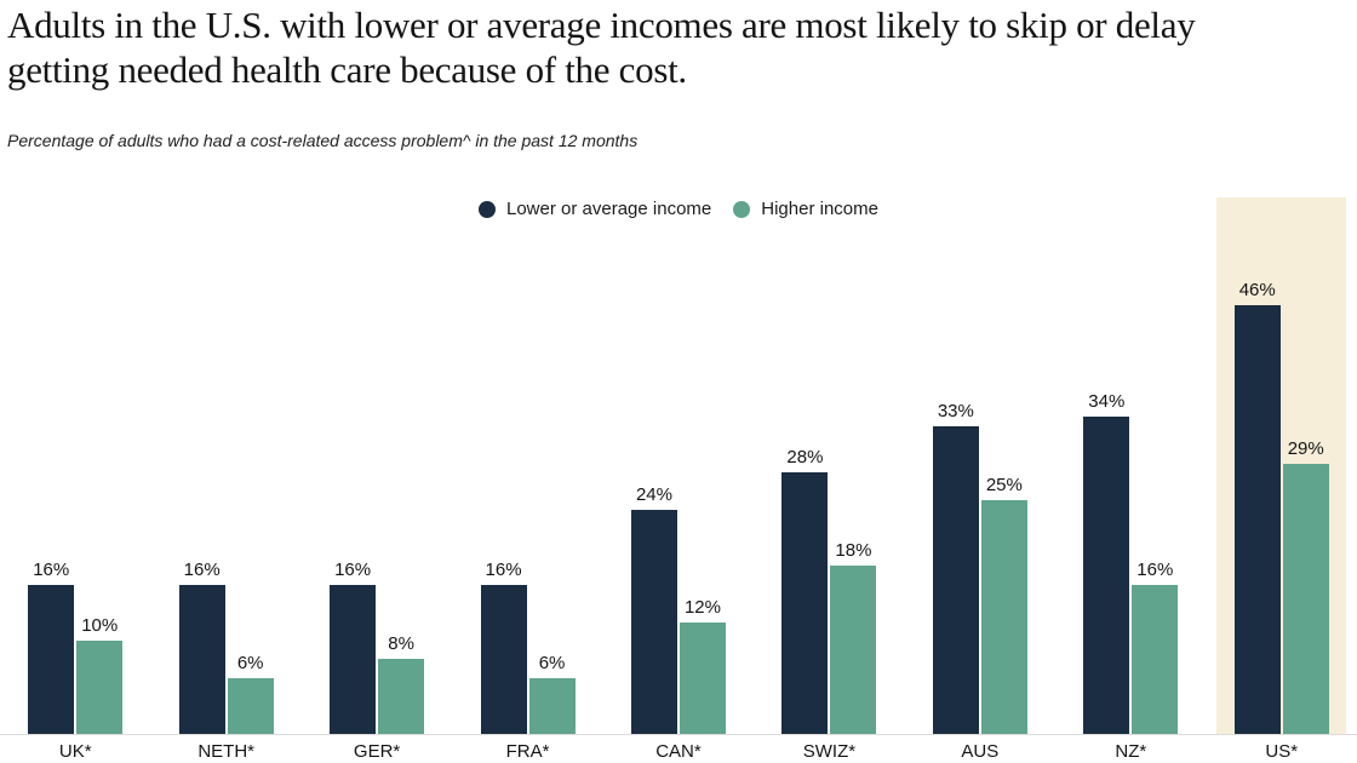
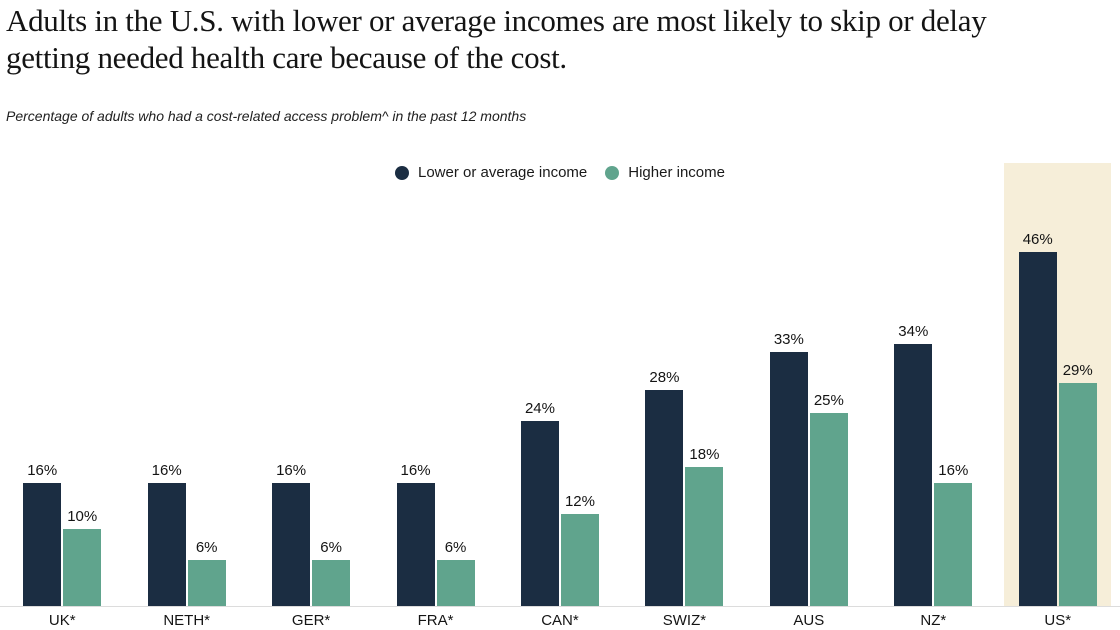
Higher income/GER*: 8% -> 6%
